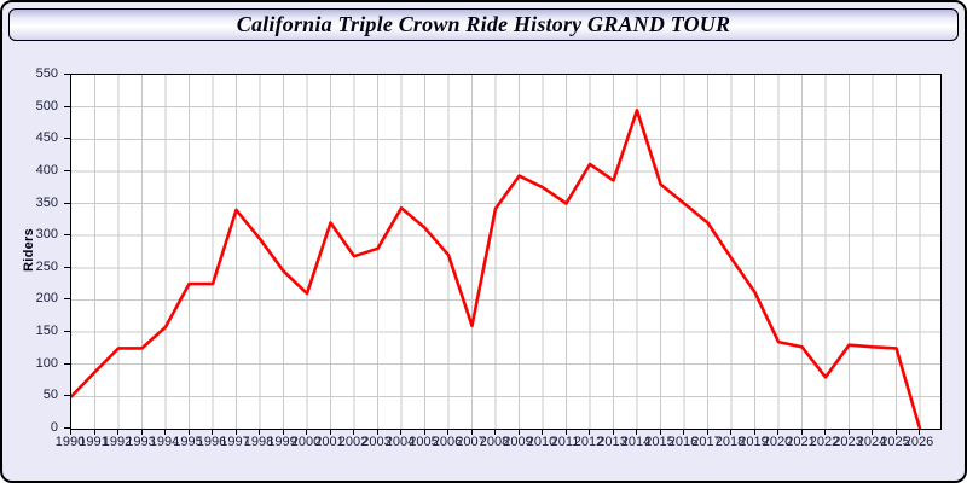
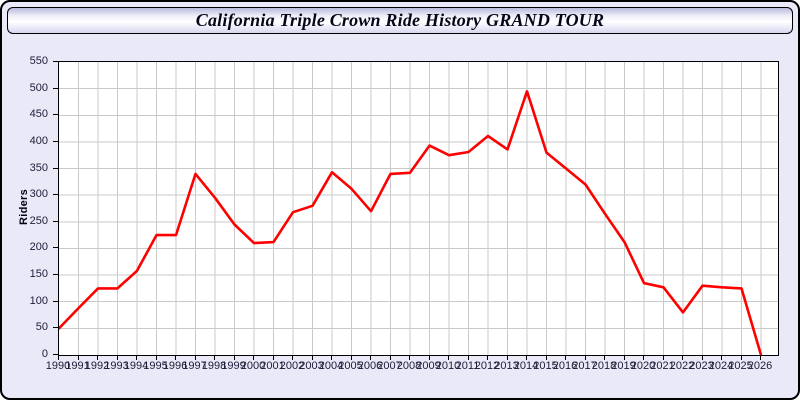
2001: 320 -> 210
2007: 160 -> 340
2011: 350 -> 380
